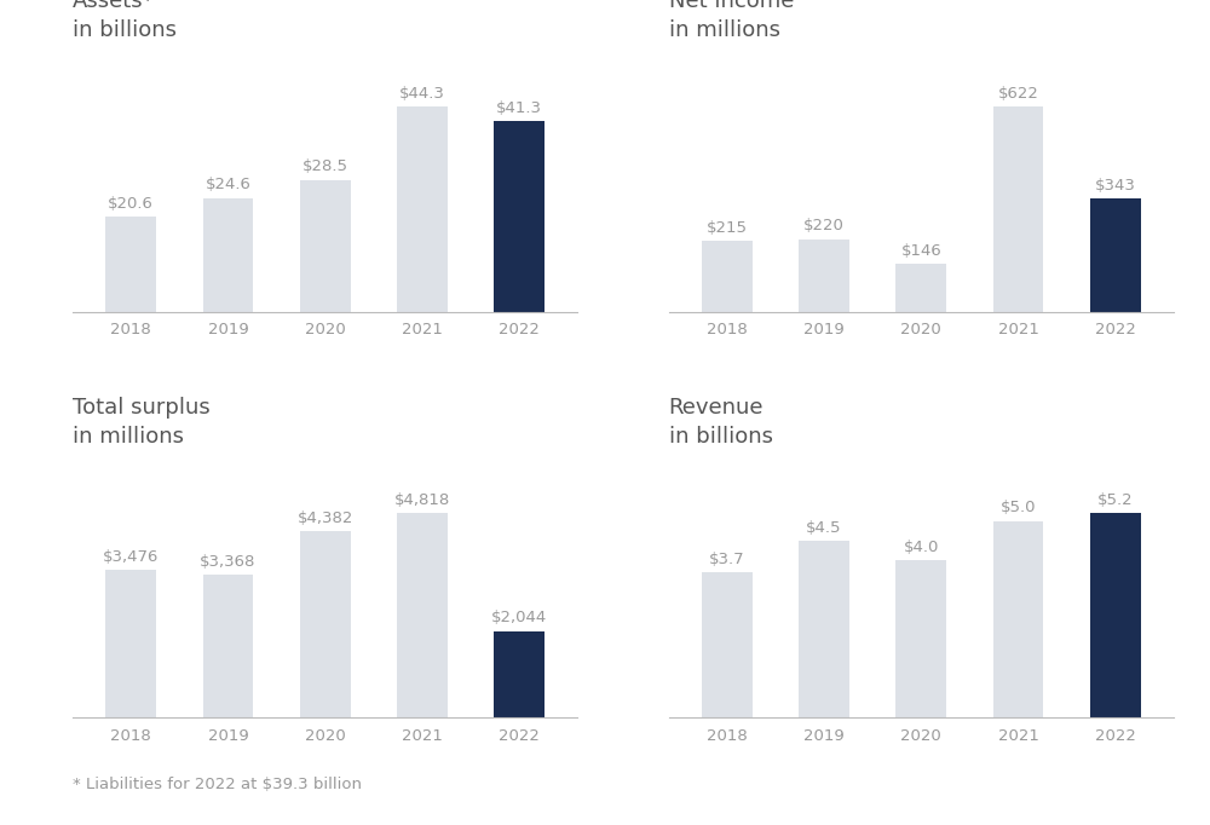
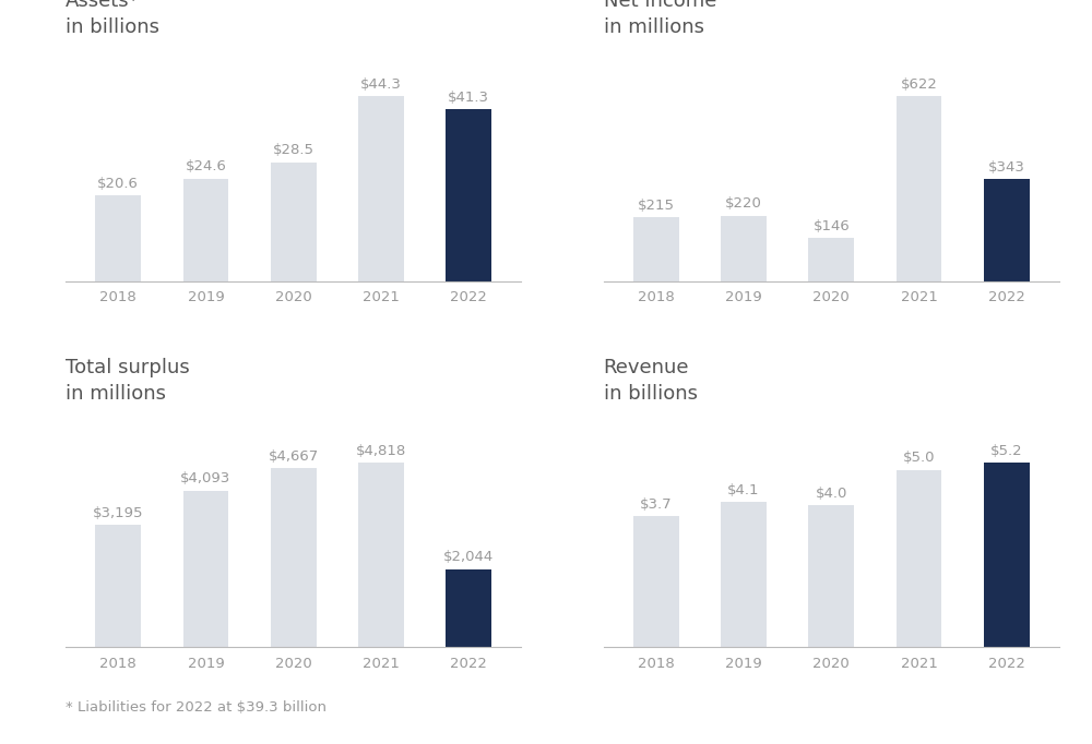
Total surplus in millions/2018: $3,476 -> $3,195
Total surplus in millions/2019: $3,368 -> $4,093
Total surplus in millions/2020: $4,382 -> $4,667
Revenue in billions/2019: $4.5 -> $4.1
